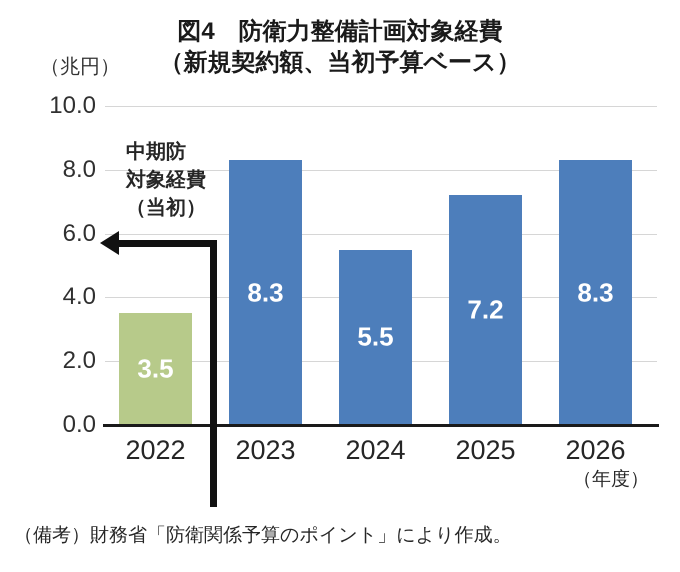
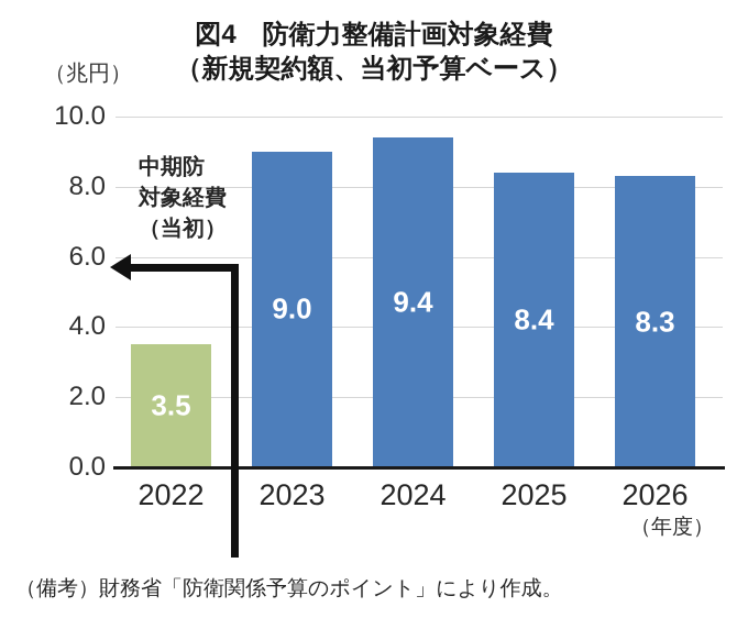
2023: 8.3 -> 9.0
2024: 5.5 -> 9.4
2025: 7.2 -> 8.4
